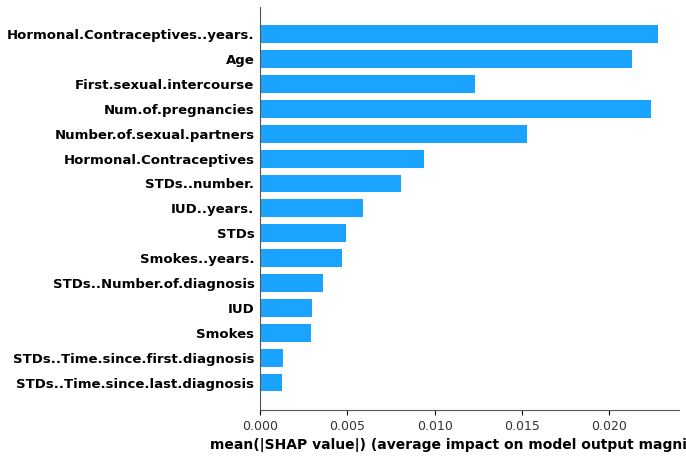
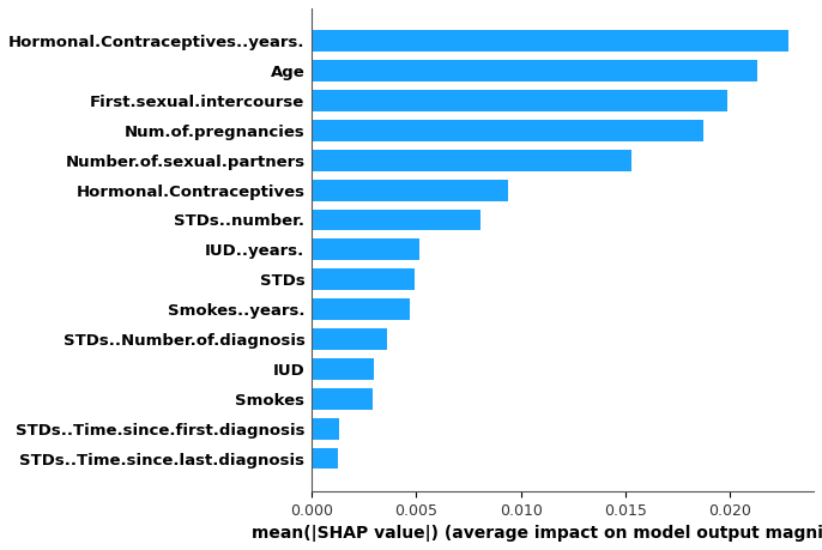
First.sexual.intercourse: 0.0123 -> 0.0199
Num.of.pregnancies: 0.0224 -> 0.0187
IUD..years.: 0.0059 -> 0.0052
